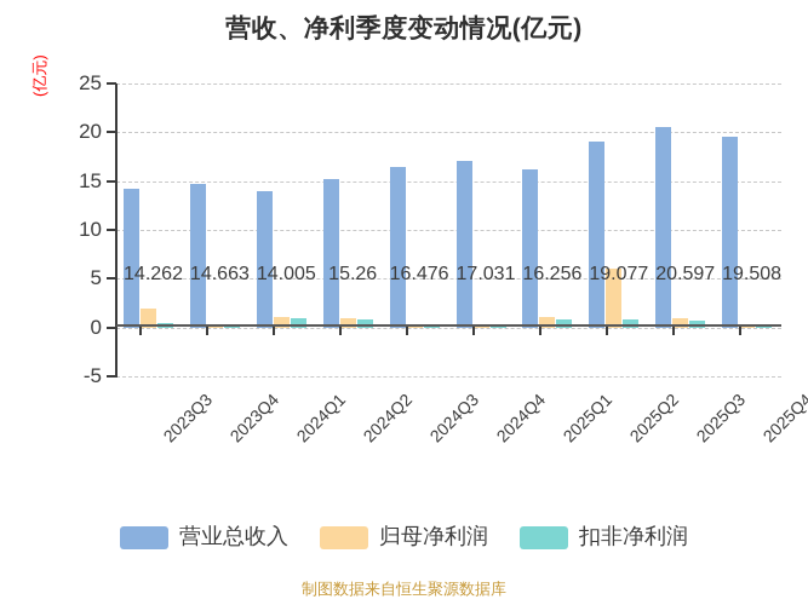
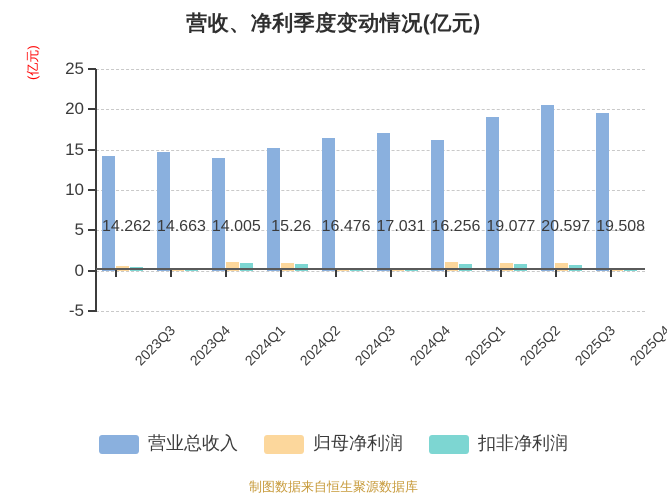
归母净利润/2023Q3: 2 -> 1
归母净利润/2025Q2: 6 -> 1
